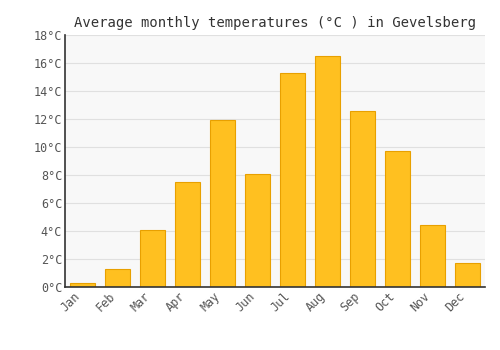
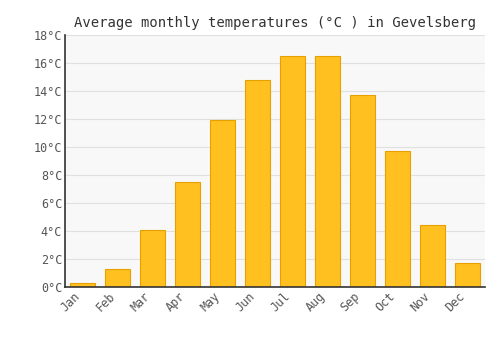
Jun: 8.1°C -> 14.8°C
Jul: 15.3°C -> 16.5°C
Sep: 12.6°C -> 13.7°C
